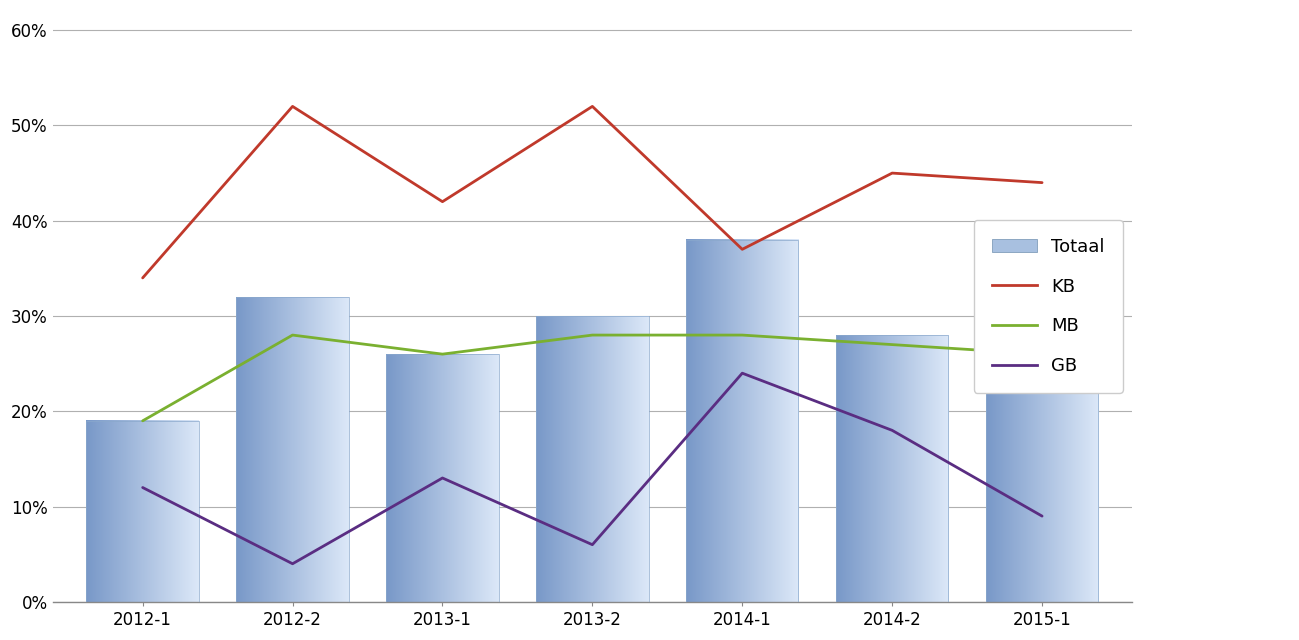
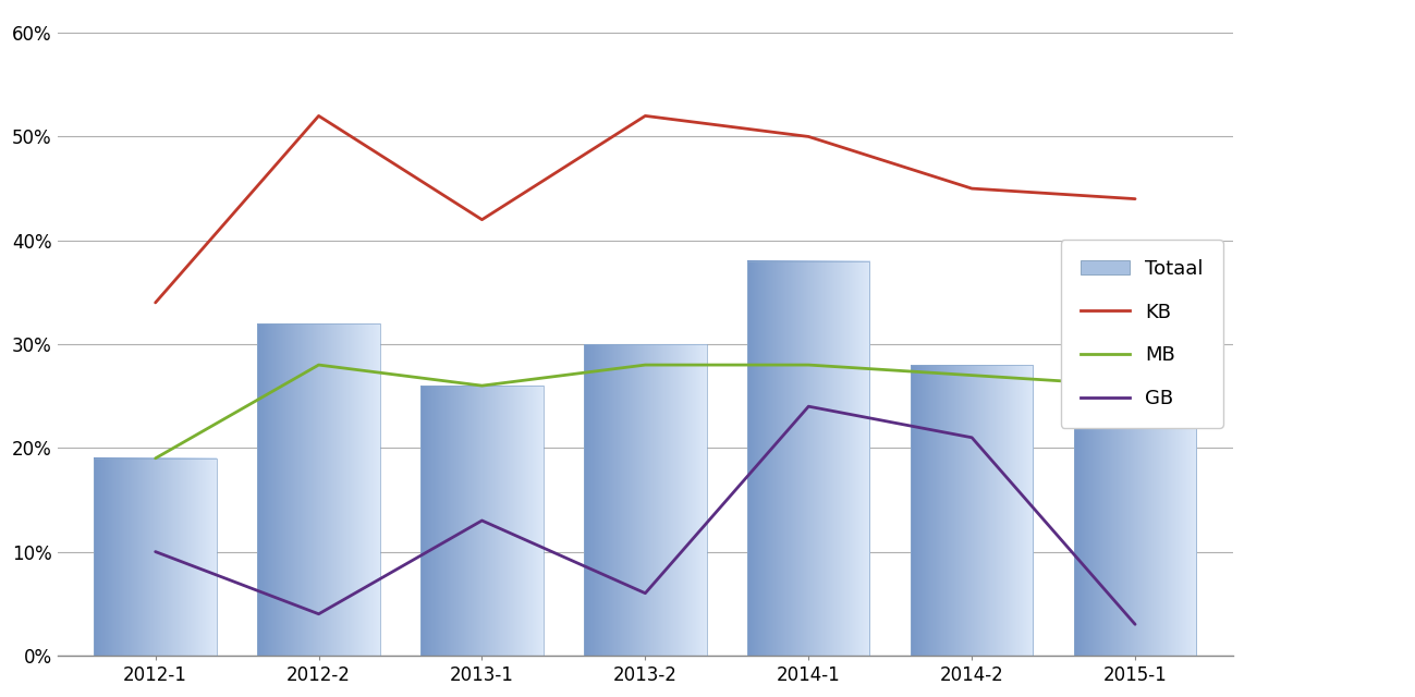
GB/2012-1: 12% -> 10%
KB/2014-1: 37% -> 50%
GB/2014-2: 18% -> 21%
GB/2015-1: 9% -> 3%
